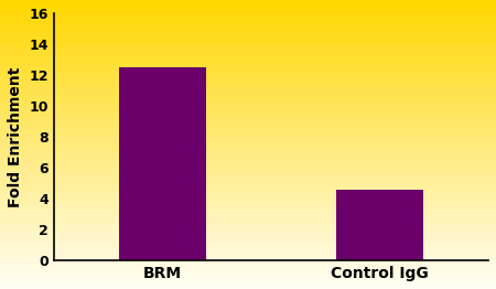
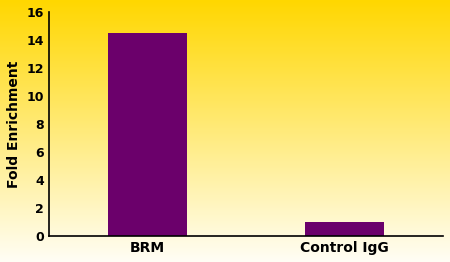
BRM: 12.5 -> 14.5
Control IgG: 4.6 -> 1.0
